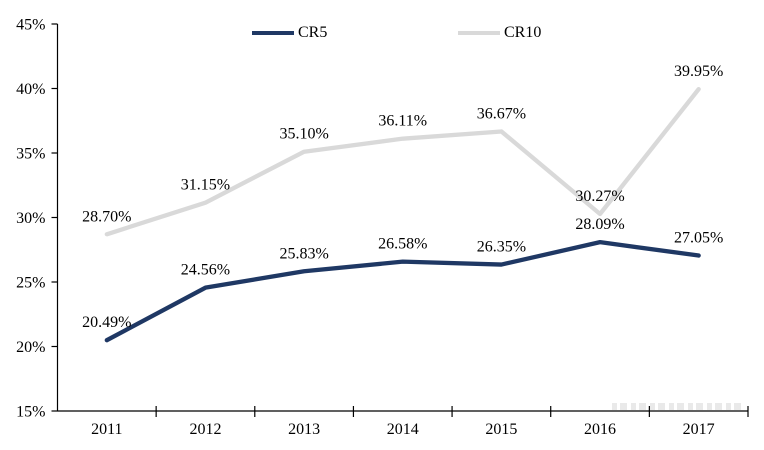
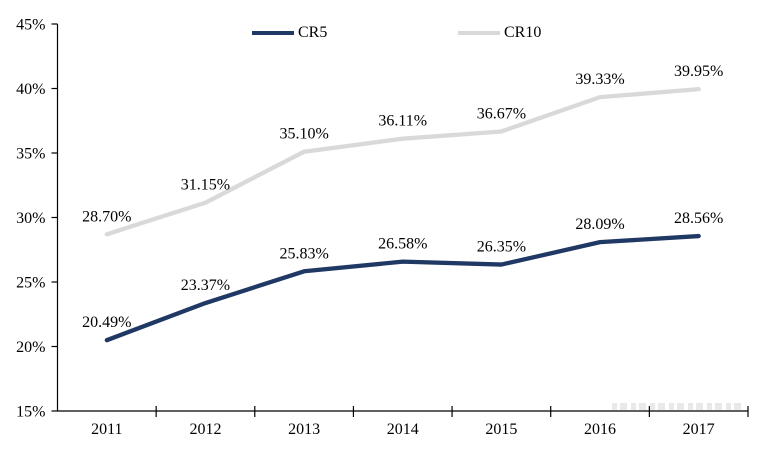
CR5/2012: 24.56% -> 23.37%
CR10/2016: 30.27% -> 39.33%
CR5/2017: 27.05% -> 28.56%
